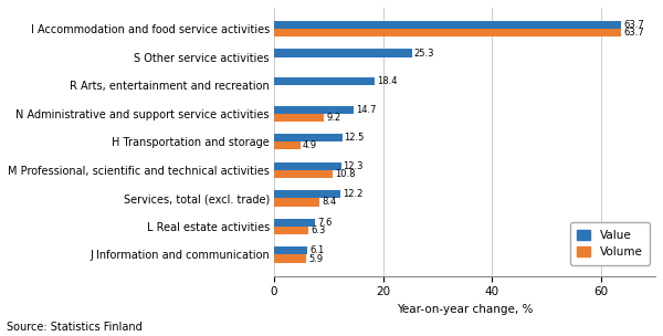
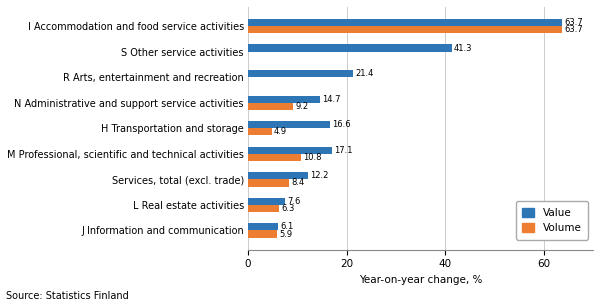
Value/S Other service activities: 25.3 -> 41.3
Value/R Arts, entertainment and recreation: 18.4 -> 21.4
Value/H Transportation and storage: 12.5 -> 16.6
Value/M Professional, scientific and technical activities: 12.3 -> 17.1
